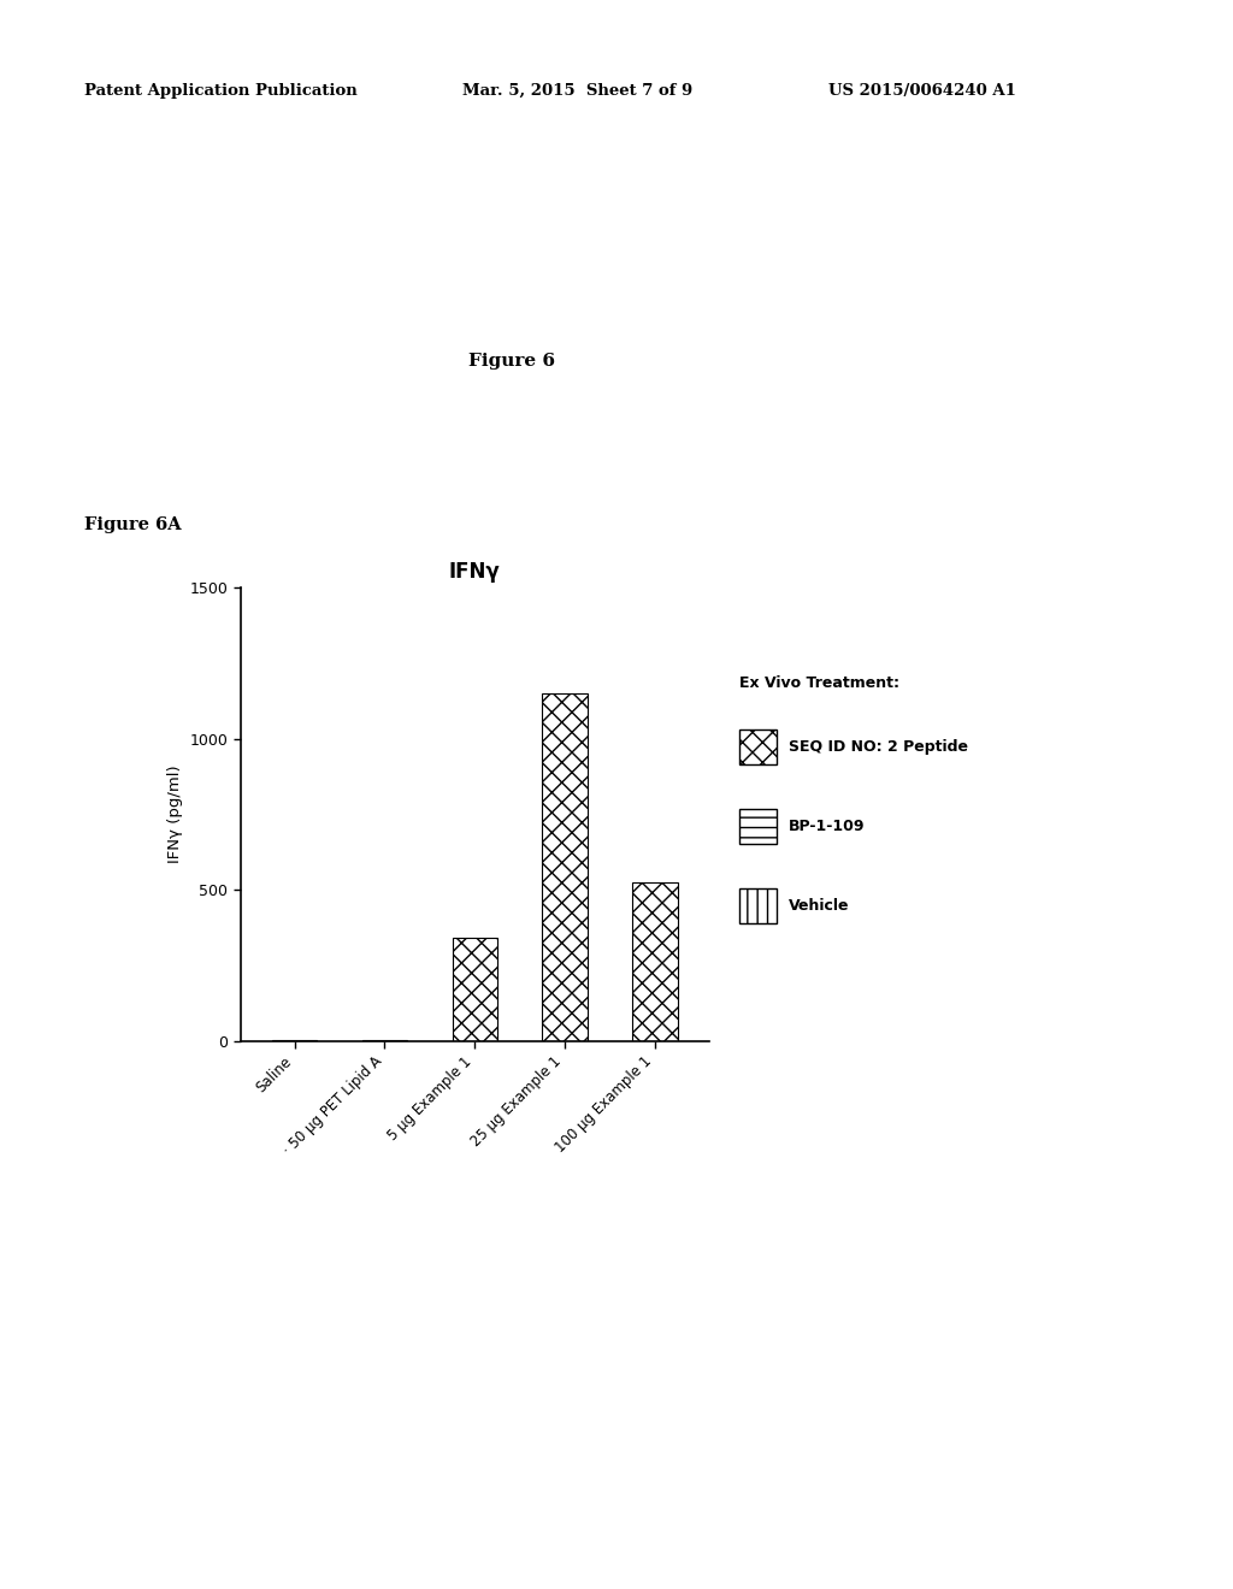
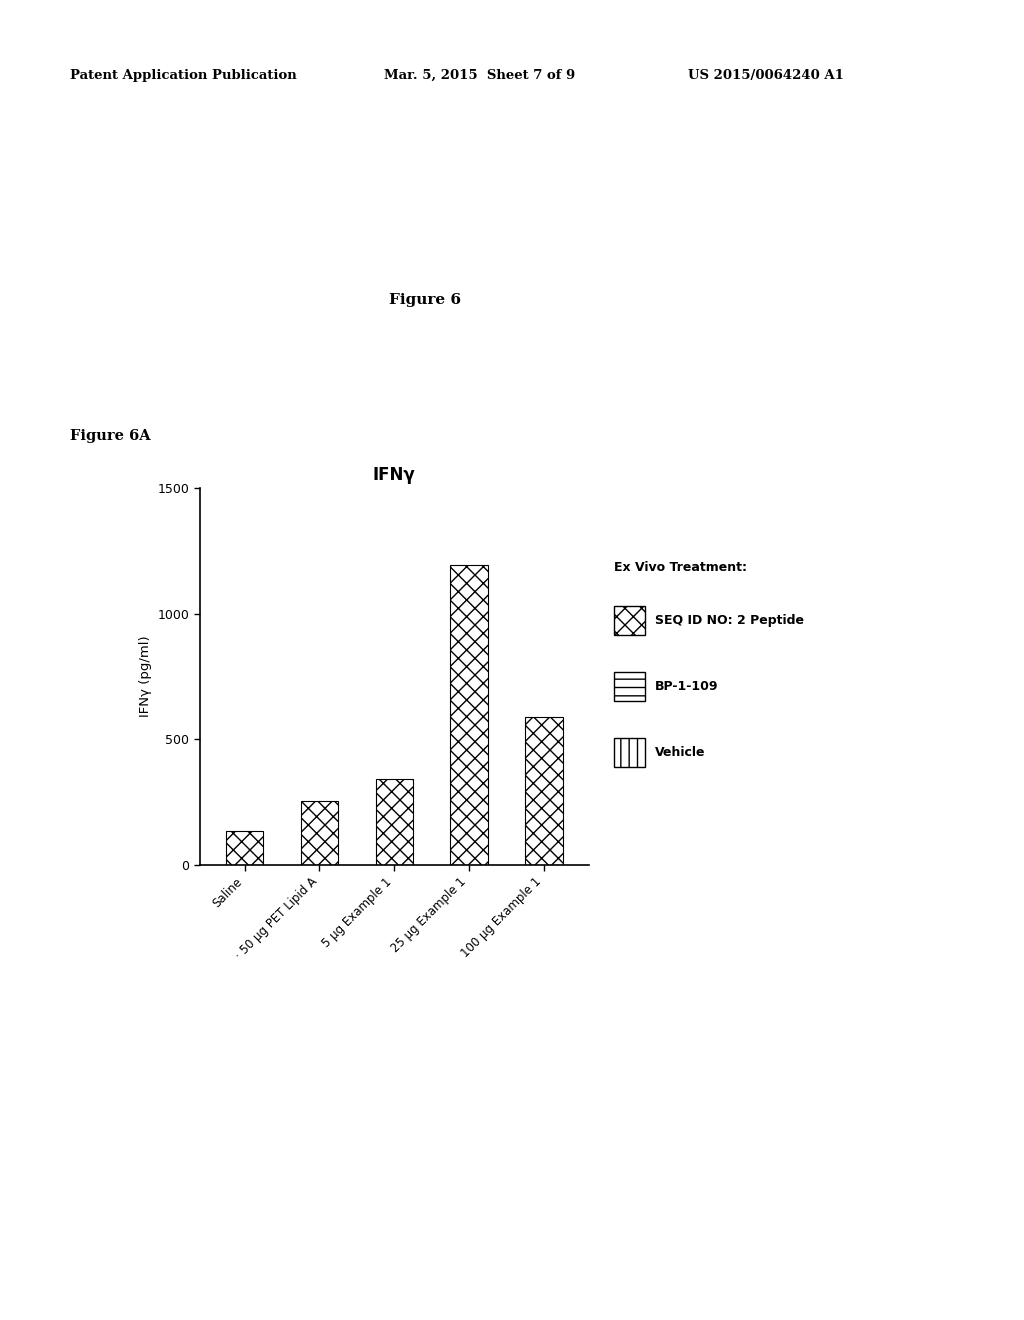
Saline: 3 -> 135
· 50 μg PET Lipid A: 3 -> 255
25 μg Example 1: 1150 -> 1195
100 μg Example 1: 525 -> 590
